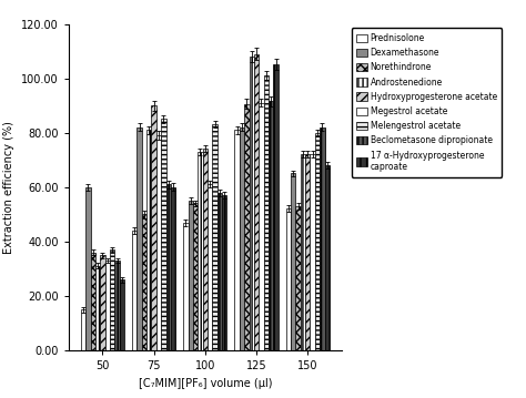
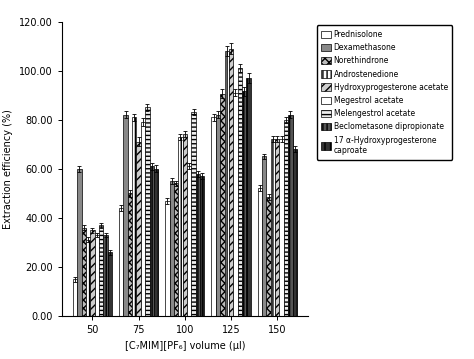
Hydroxyprogesterone acetate/75: 90 -> 71
17 α-Hydroxyprogesterone caproate/125: 105 -> 97
Norethindrone/150: 53.0 -> 48.5
